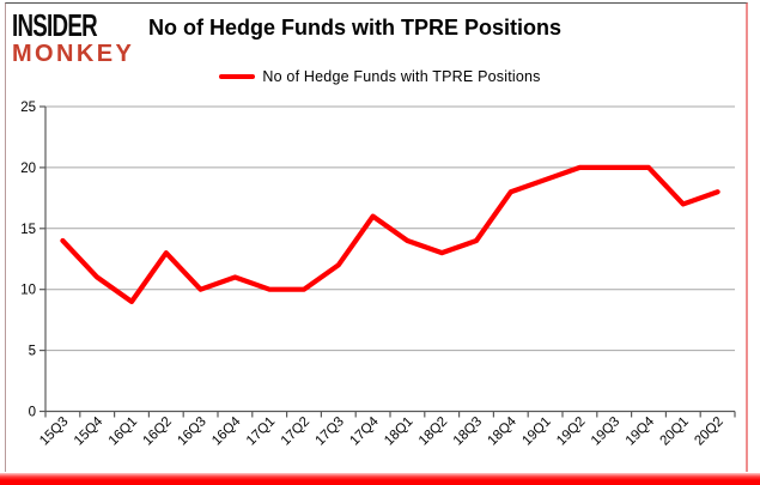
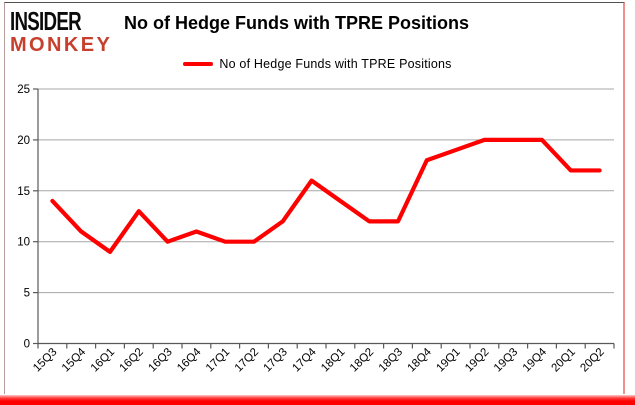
18Q2: 13 -> 12
18Q3: 14 -> 12
20Q2: 18 -> 17
